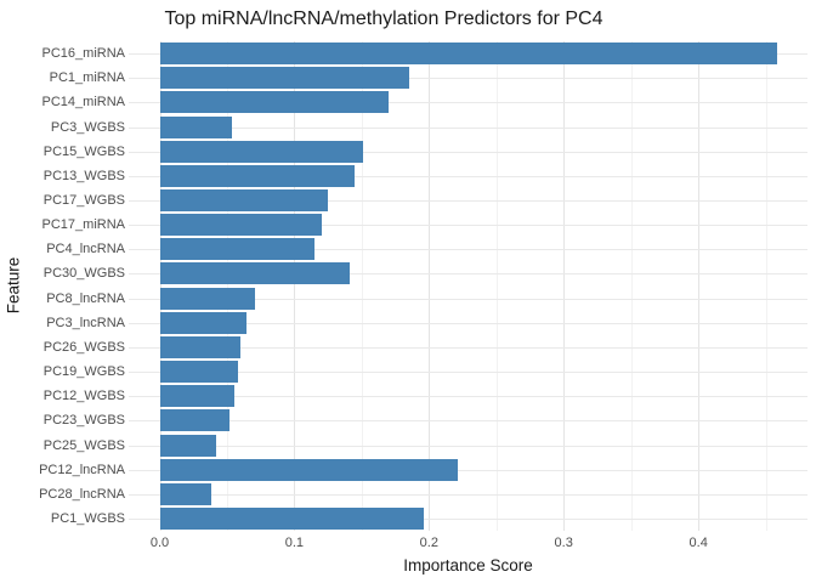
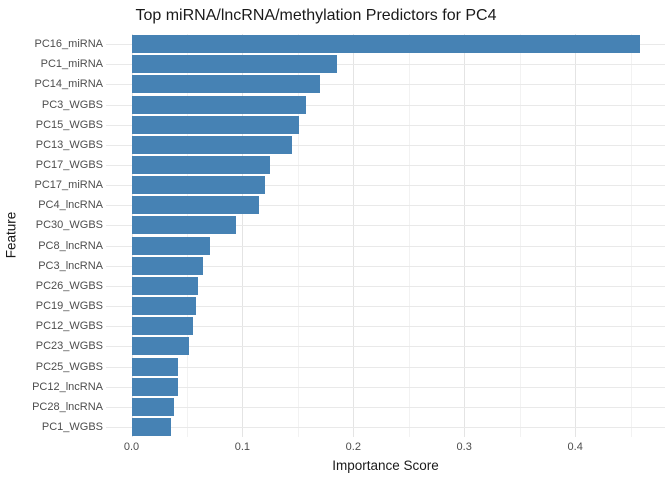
PC3_WGBS: 0.054 -> 0.157
PC30_WGBS: 0.141 -> 0.094
PC12_lncRNA: 0.221 -> 0.042
PC1_WGBS: 0.196 -> 0.036
